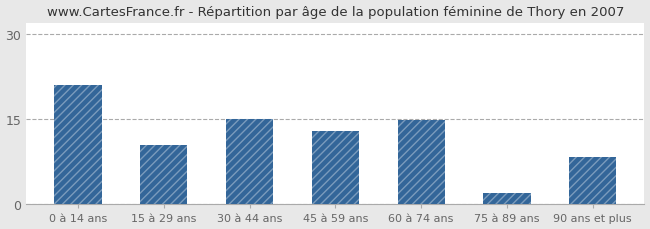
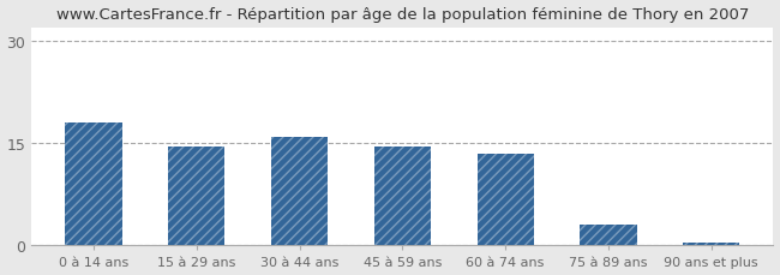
0 à 14 ans: 21.0 -> 18.0
15 à 29 ans: 10.4 -> 14.5
30 à 44 ans: 15.0 -> 16.0
45 à 59 ans: 13.0 -> 14.5
60 à 74 ans: 14.8 -> 13.5
75 à 89 ans: 2.0 -> 3.0
90 ans et plus: 8.4 -> 0.5
